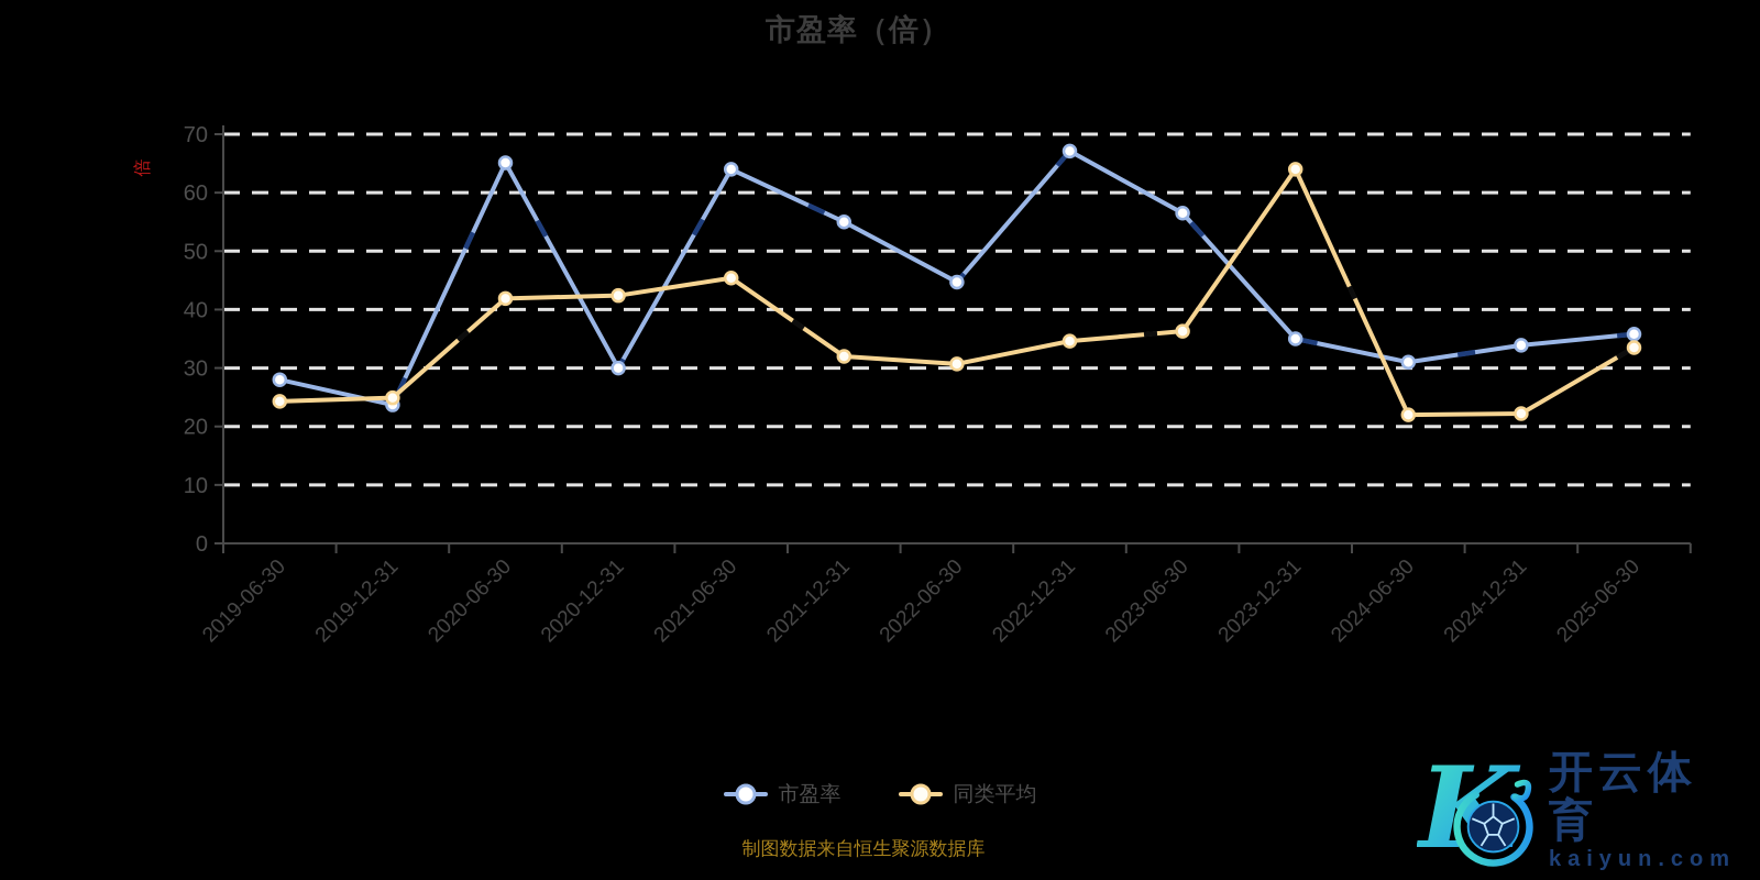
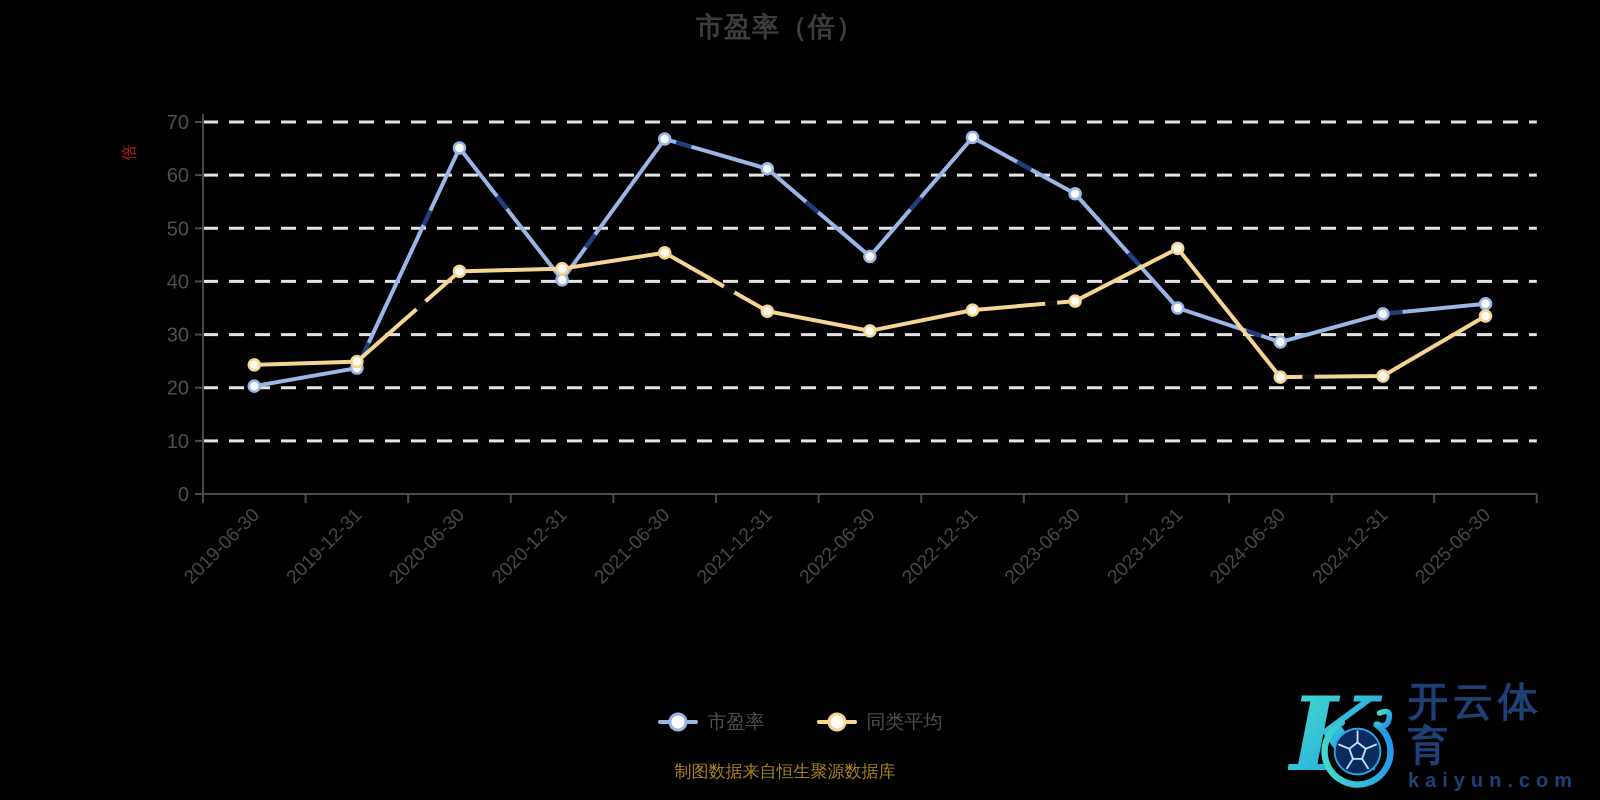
市盈率/2019-06-30: 28 -> 20
市盈率/2020-12-31: 30 -> 40
市盈率/2021-06-30: 64 -> 67
市盈率/2021-12-31: 55 -> 61
同类平均/2021-12-31: 32 -> 34
同类平均/2023-12-31: 64 -> 46
市盈率/2024-06-30: 31 -> 29
